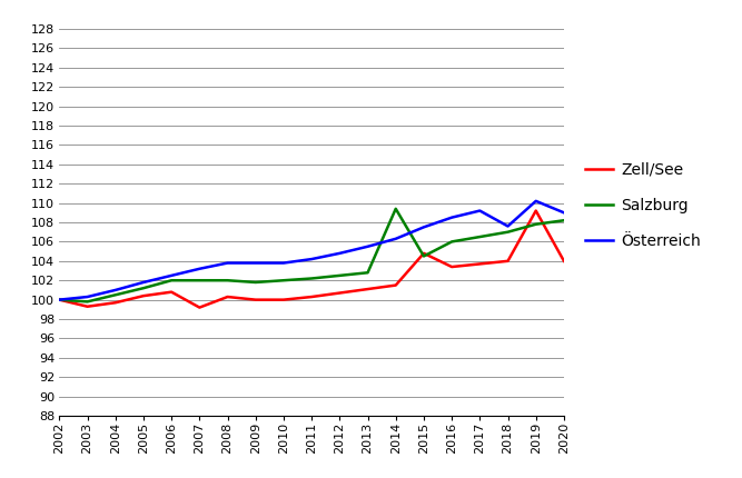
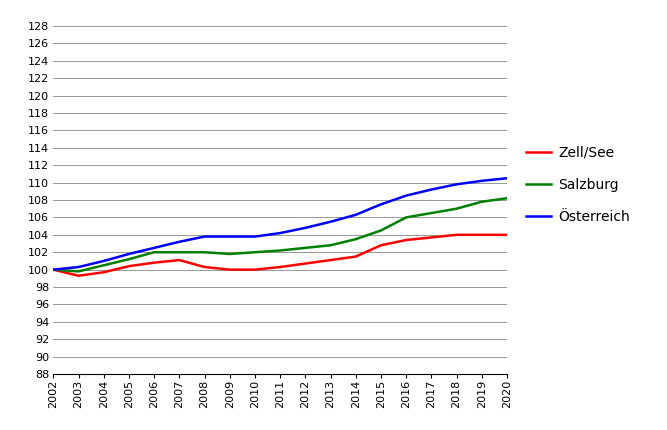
Zell/See/2007: 99.2 -> 101.1
Salzburg/2014: 109.4 -> 103.5
Zell/See/2015: 104.8 -> 102.8
Österreich/2018: 107.6 -> 109.8
Zell/See/2019: 109.2 -> 104.0
Österreich/2020: 109.0 -> 110.5
